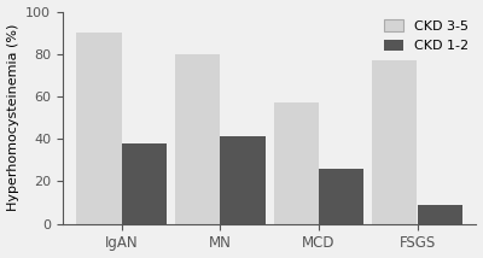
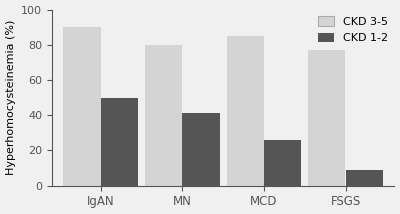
CKD 1-2/IgAN: 38 -> 50
CKD 3-5/MCD: 57 -> 85
